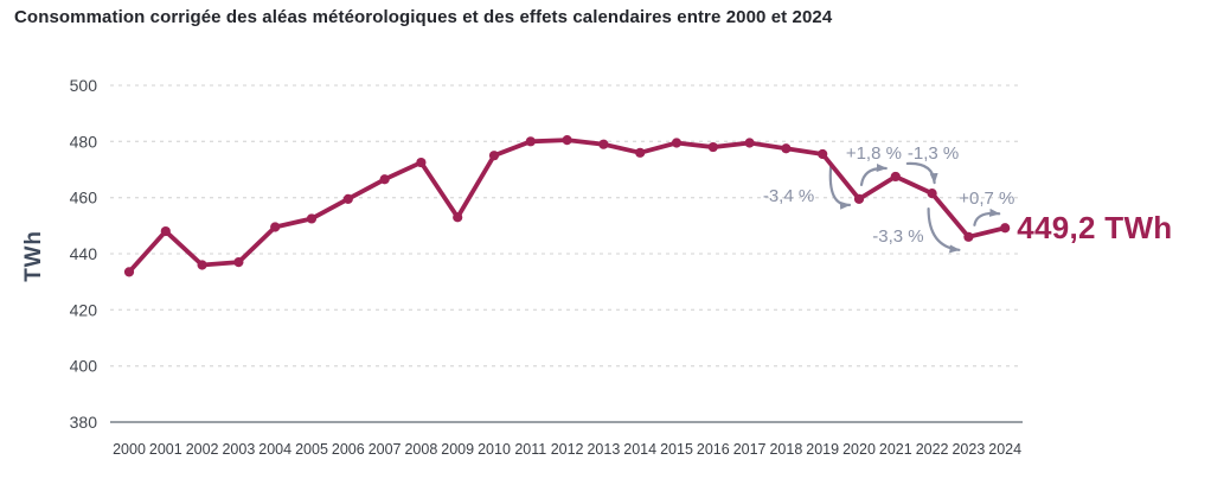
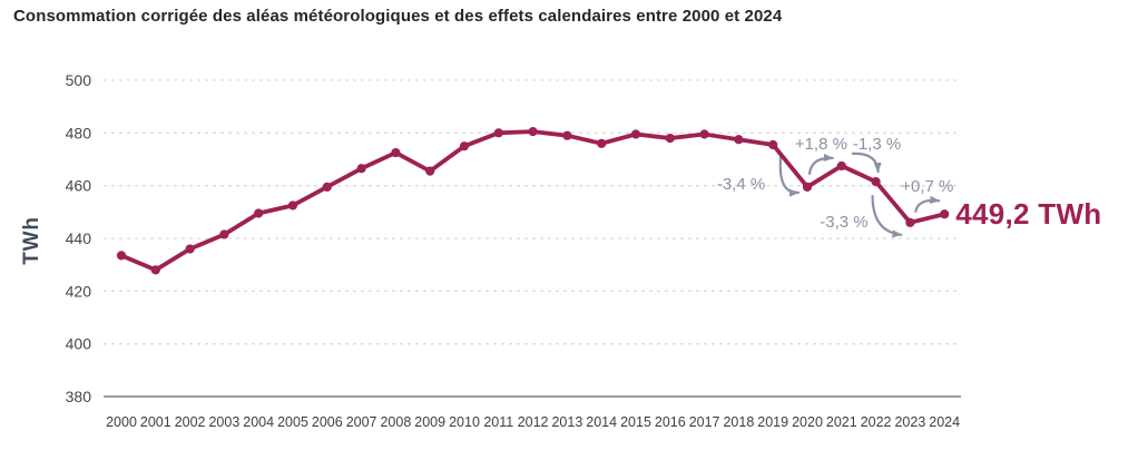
2001: 448 -> 428
2003: 437 -> 442
2009: 453 -> 466
